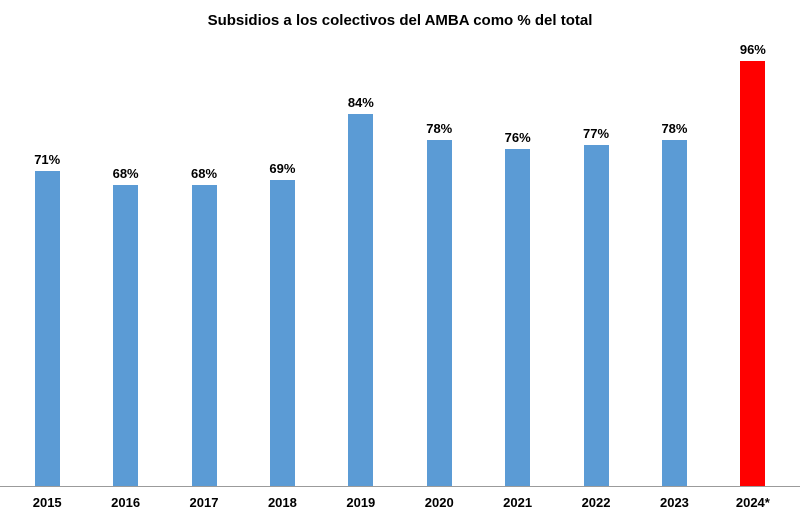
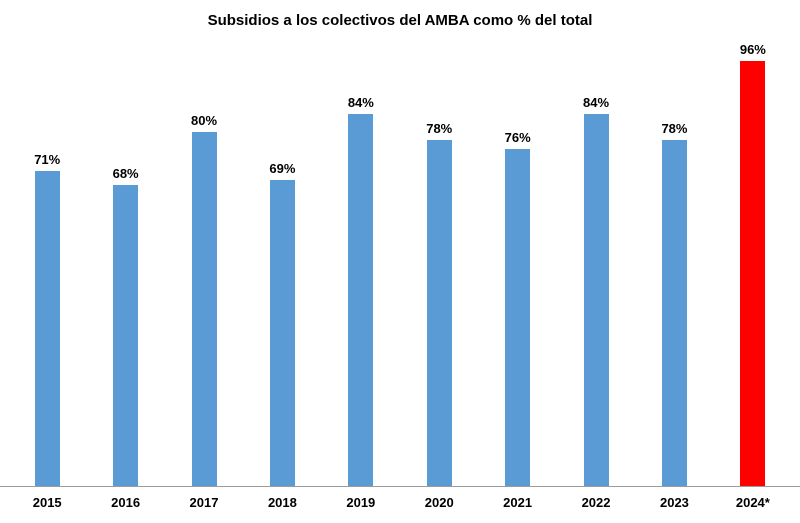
2017: 68% -> 80%
2022: 77% -> 84%
